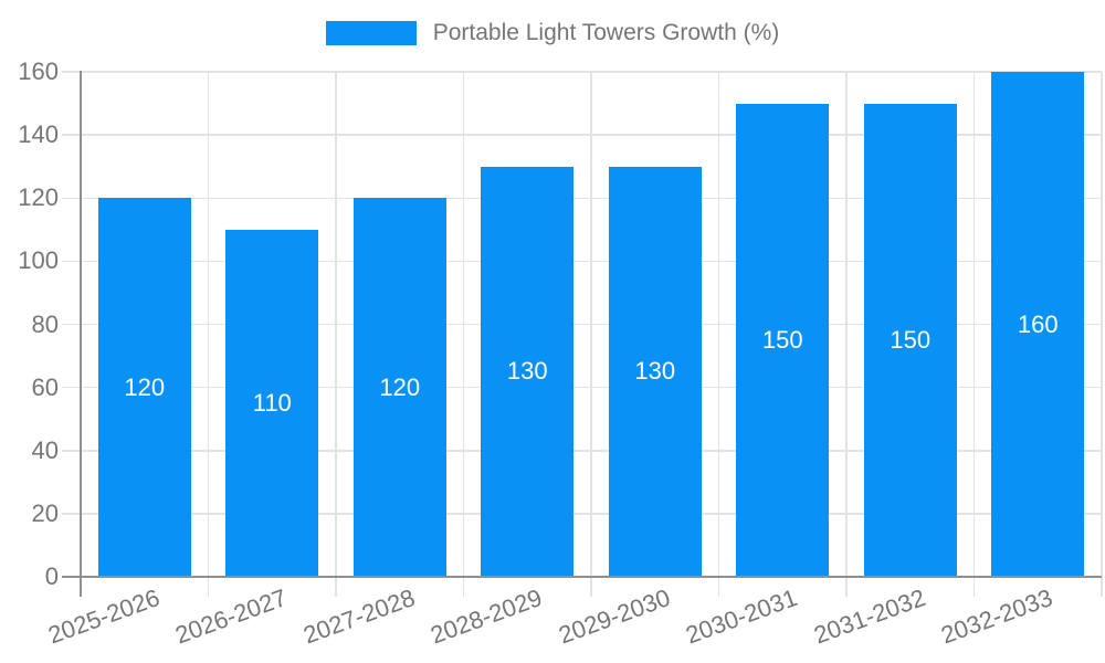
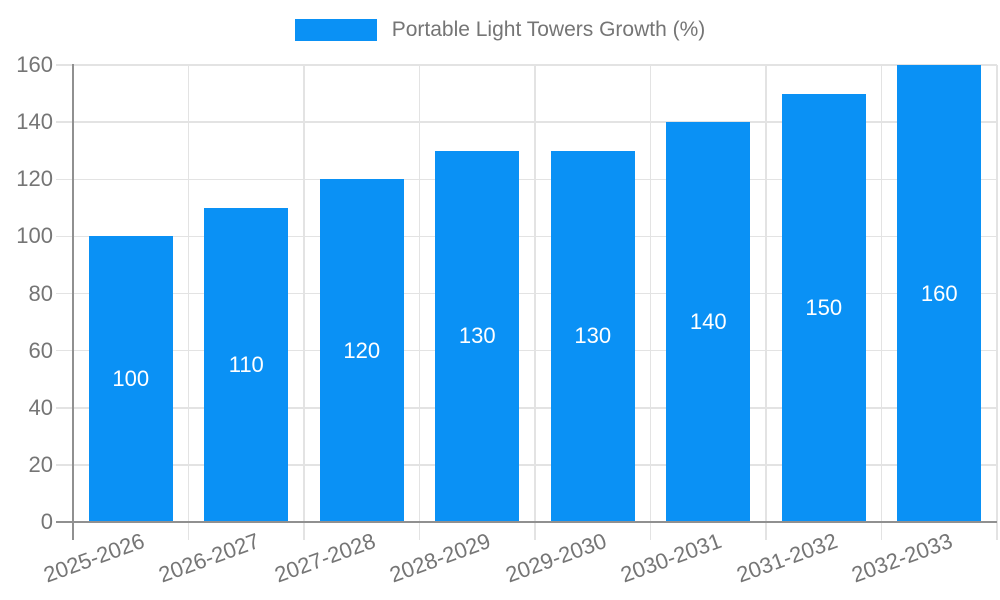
2025-2026: 120 -> 100
2030-2031: 150 -> 140
